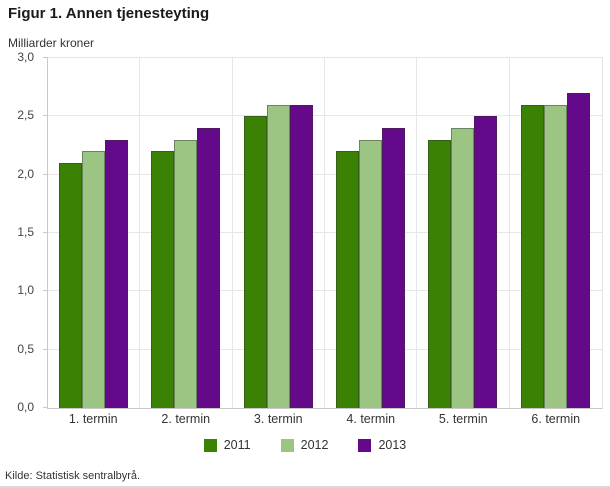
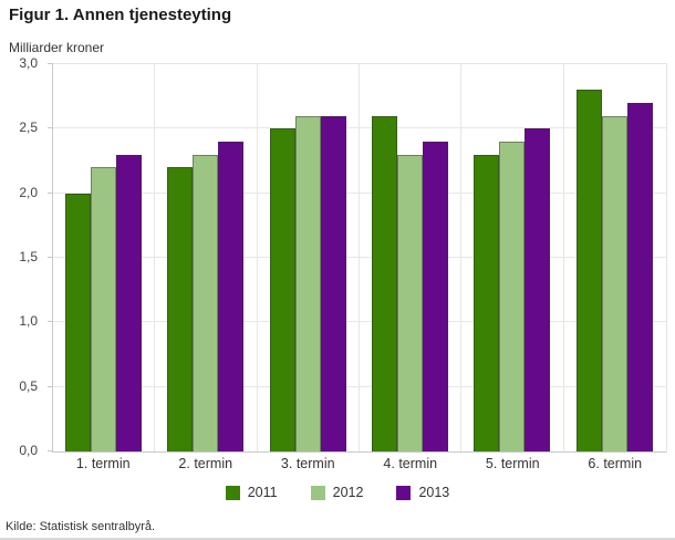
2011/1. termin: 2,1 -> 2,0
2011/4. termin: 2,2 -> 2,6
2011/6. termin: 2,6 -> 2,8
